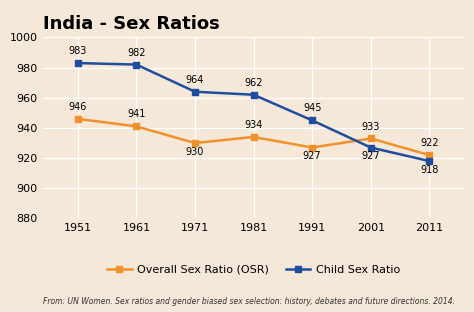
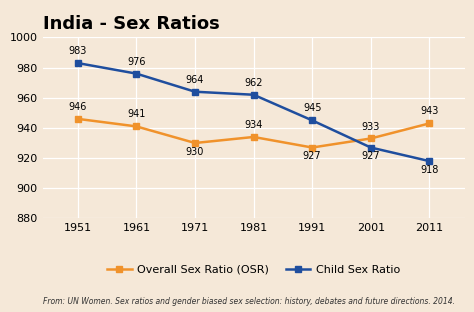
Child Sex Ratio/1961: 982 -> 976
Overall Sex Ratio (OSR)/2011: 922 -> 943
